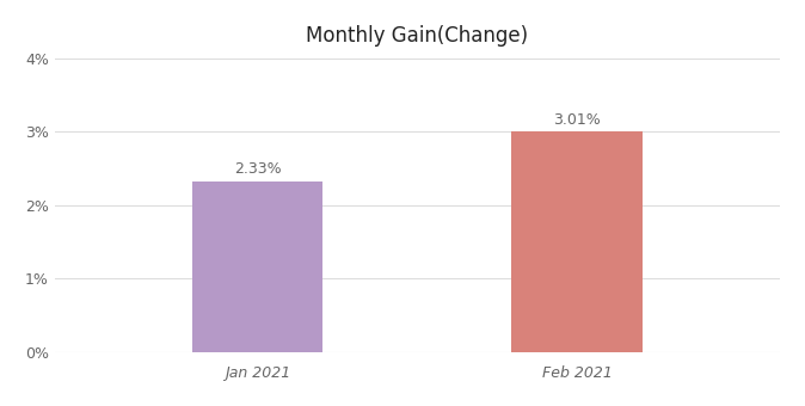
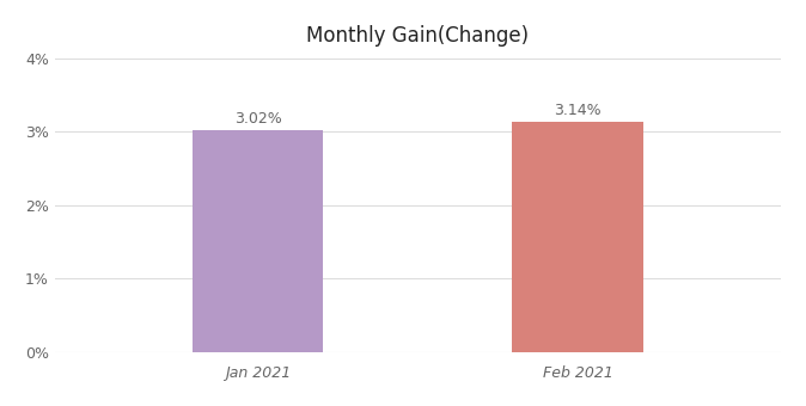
Jan 2021: 2.33% -> 3.02%
Feb 2021: 3.01% -> 3.14%
